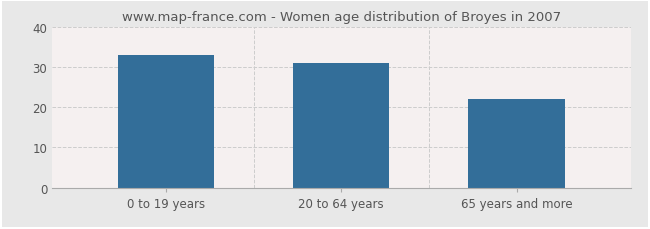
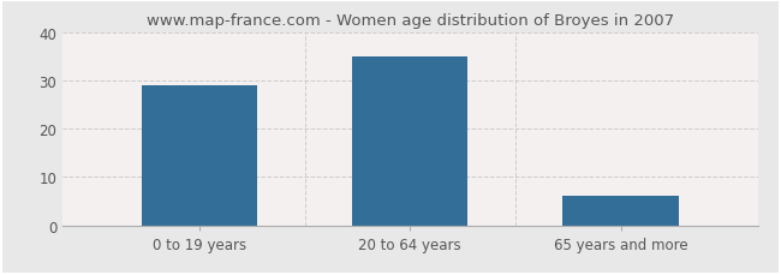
0 to 19 years: 33 -> 29
20 to 64 years: 31 -> 35
65 years and more: 22 -> 6
